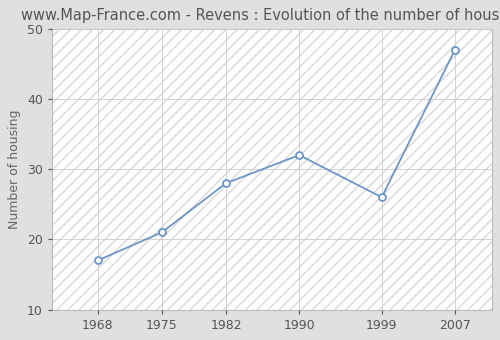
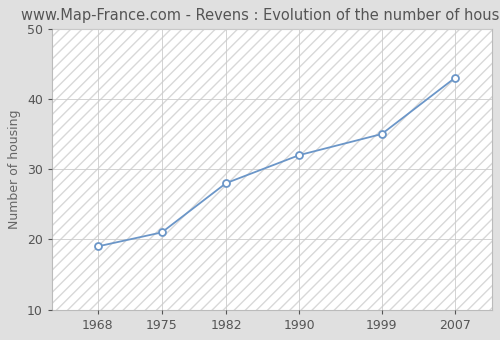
1968: 17 -> 19
1999: 26 -> 35
2007: 47 -> 43
